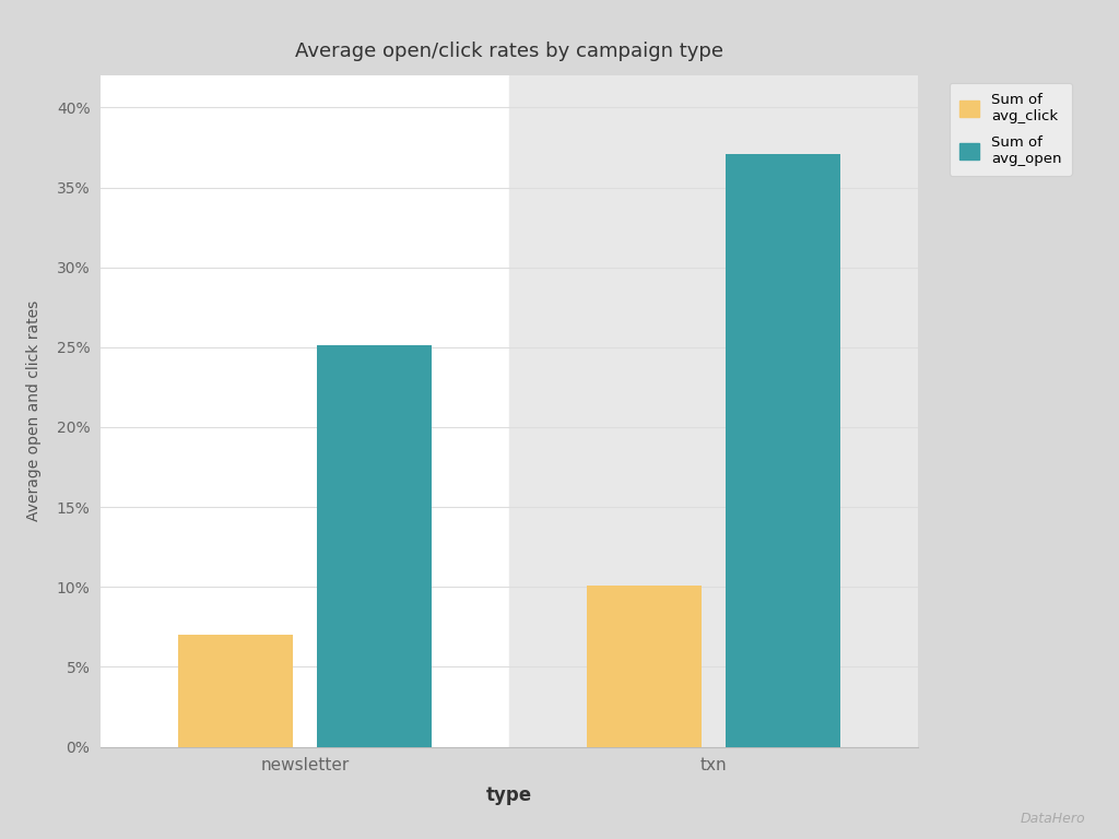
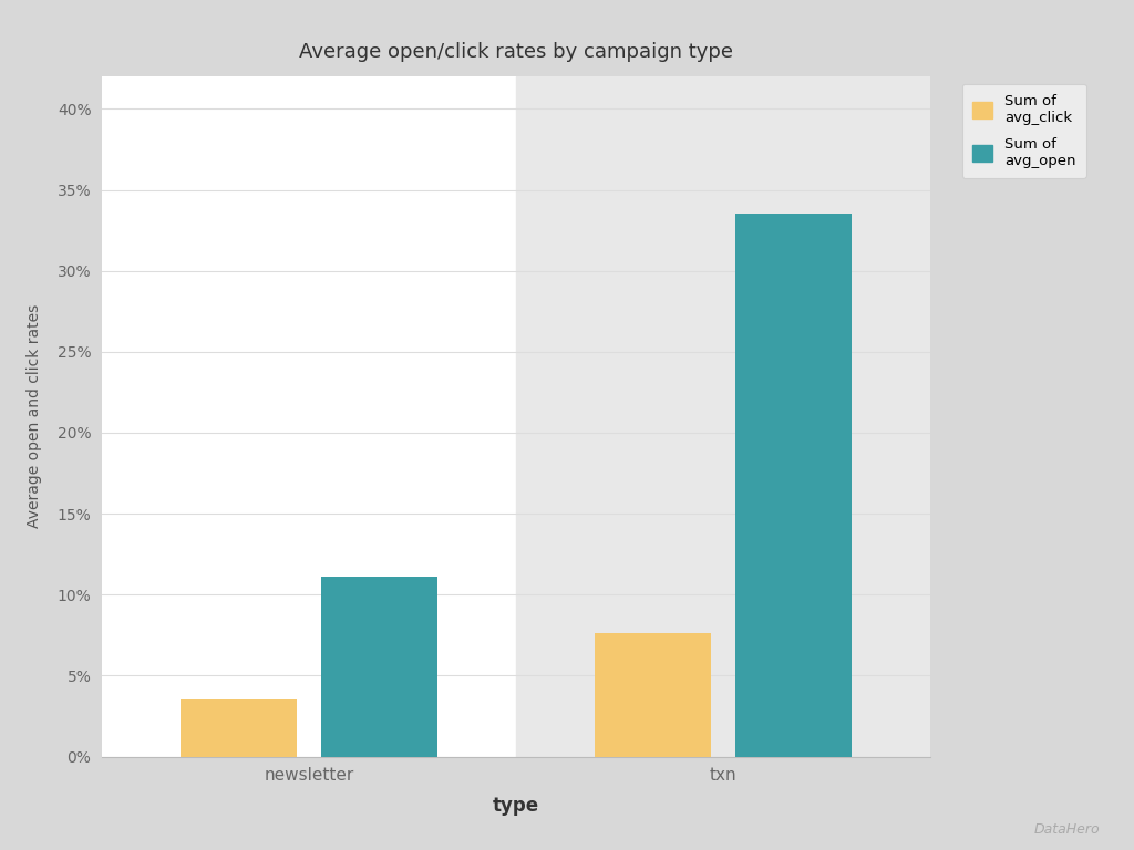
Sum of avg_click/newsletter: 7.0% -> 3.5%
Sum of avg_open/newsletter: 25.1% -> 11.1%
Sum of avg_click/txn: 10.1% -> 7.6%
Sum of avg_open/txn: 37.1% -> 33.5%
